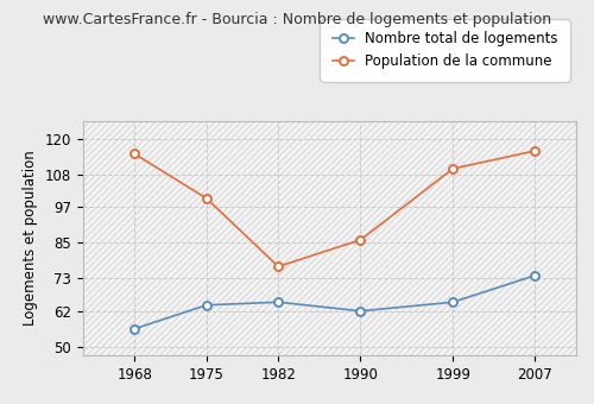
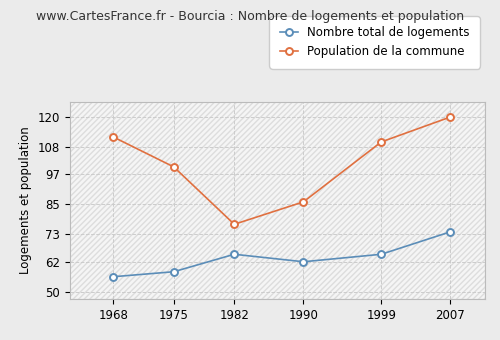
Population de la commune/1968: 115 -> 112
Nombre total de logements/1975: 64 -> 58
Population de la commune/2007: 116 -> 120
